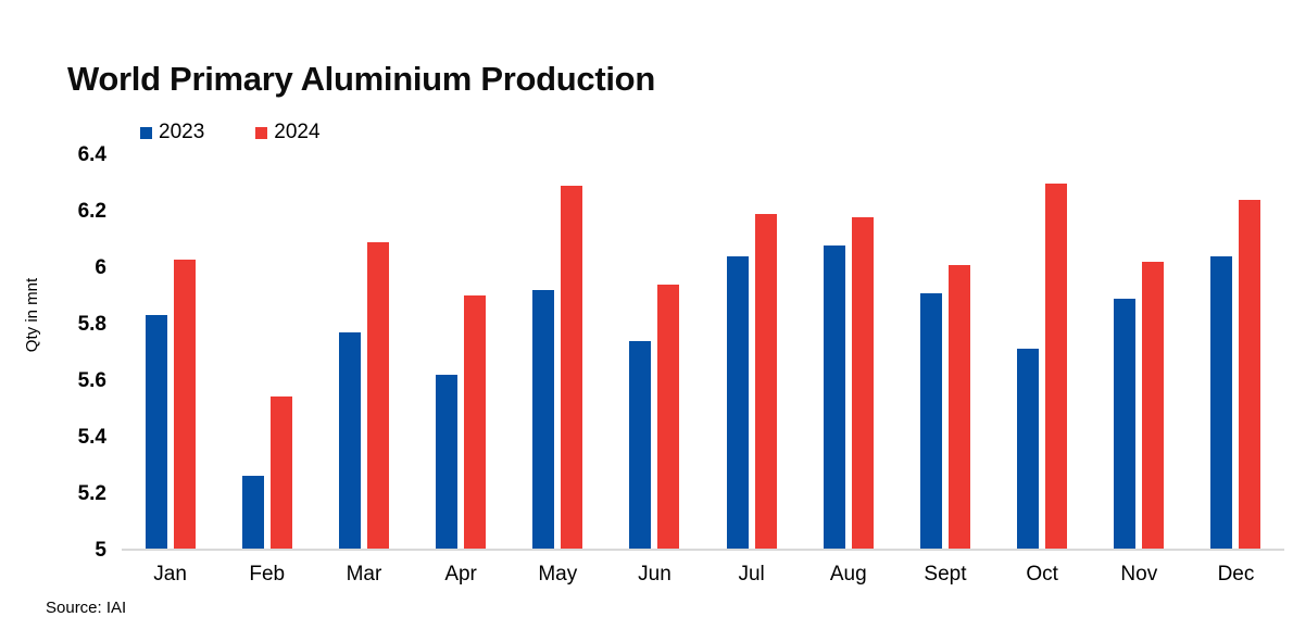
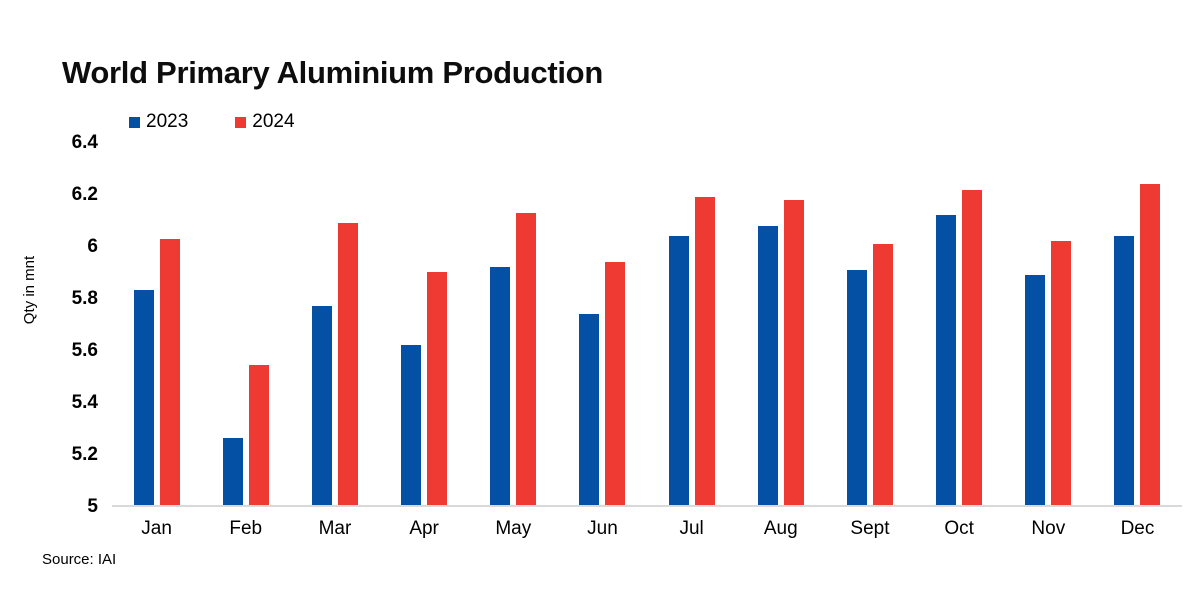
2024/May: 6.29 -> 6.13
2023/Oct: 5.71 -> 6.12
2024/Oct: 6.30 -> 6.22
